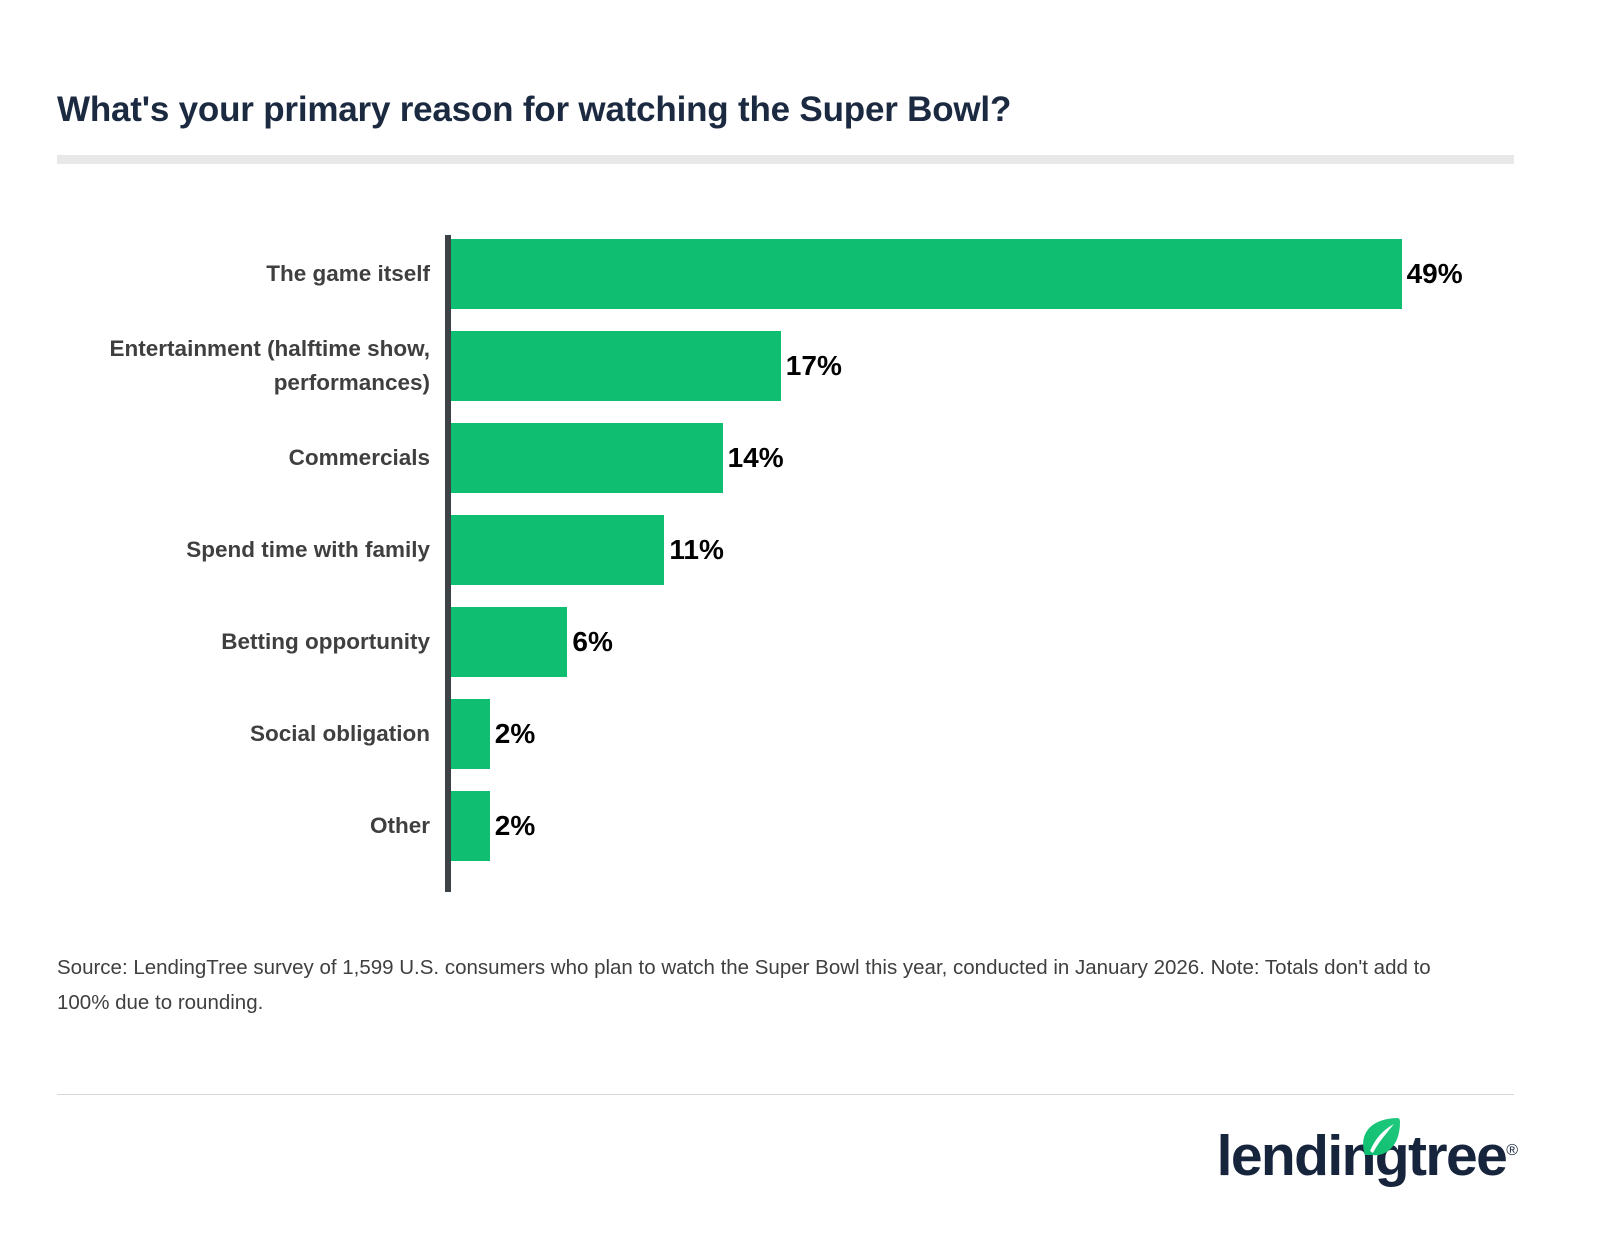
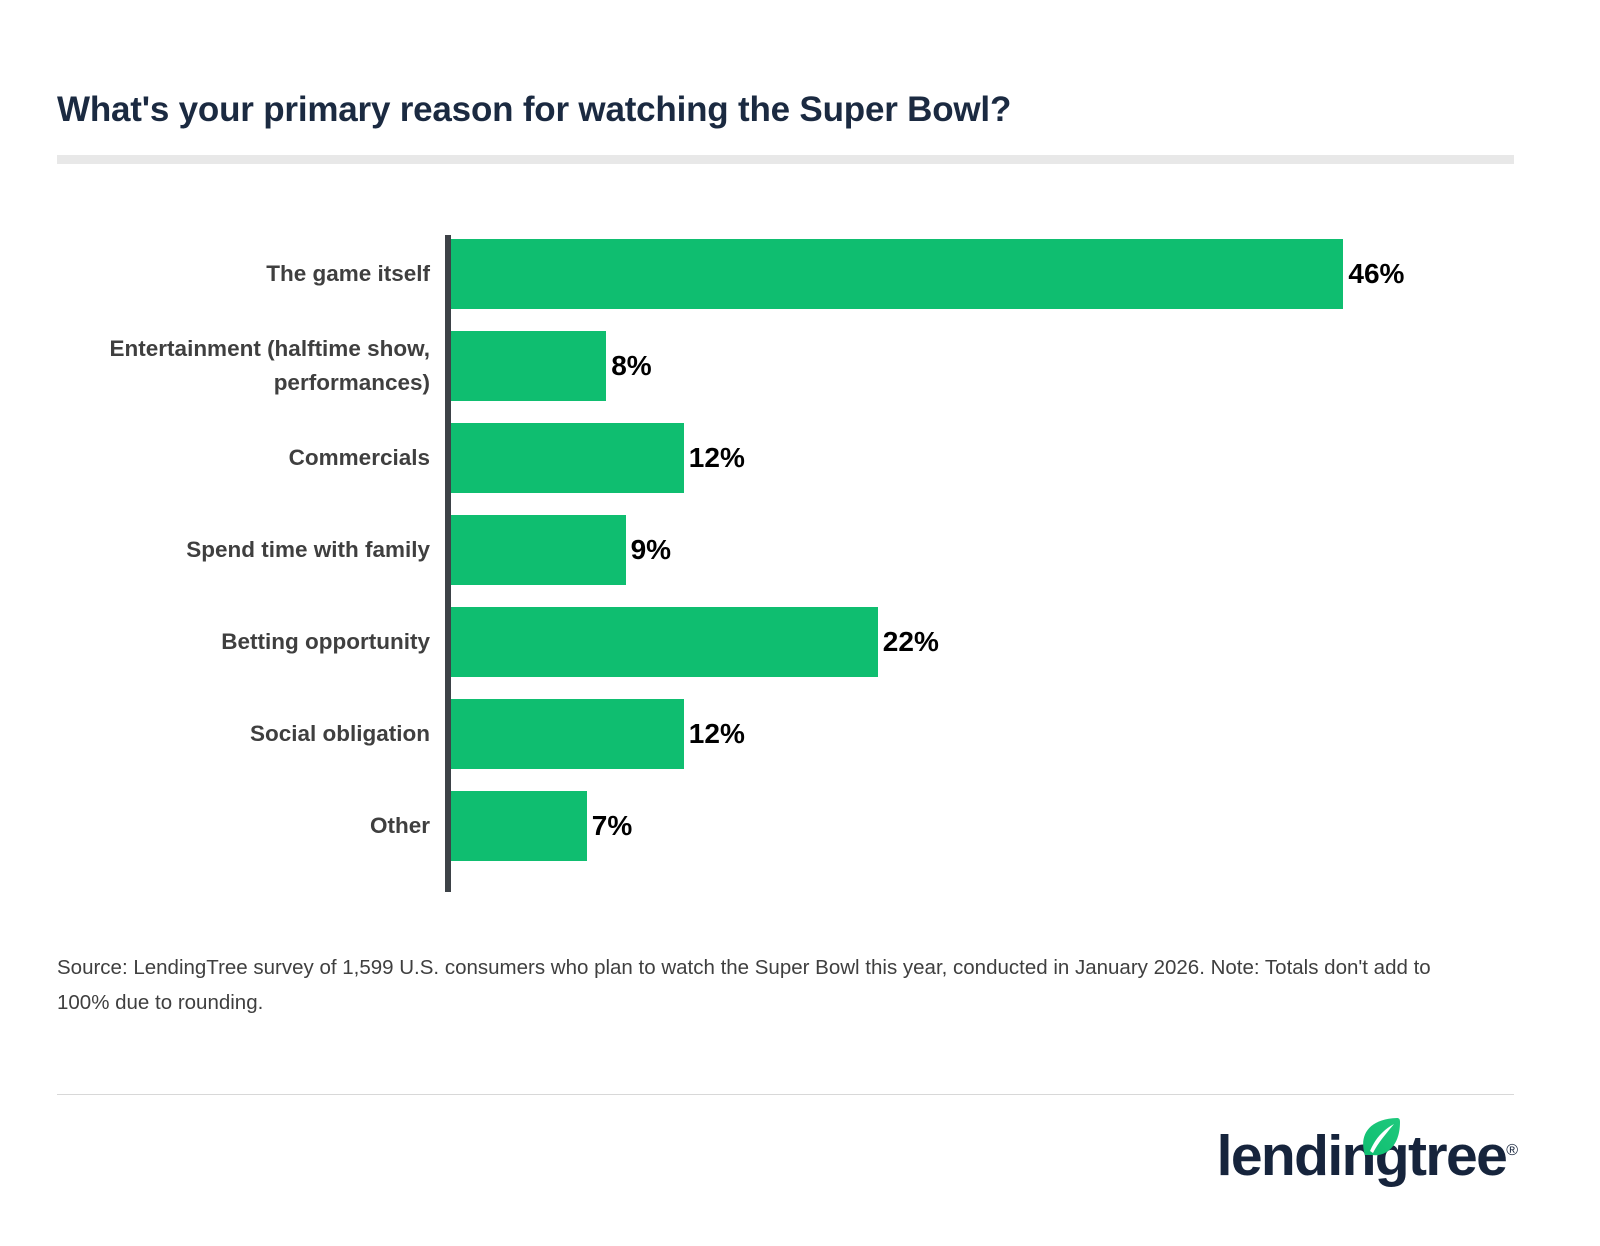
The game itself: 49% -> 46%
Entertainment (halftime show, performances): 17% -> 8%
Commercials: 14% -> 12%
Spend time with family: 11% -> 9%
Betting opportunity: 6% -> 22%
Social obligation: 2% -> 12%
Other: 2% -> 7%
